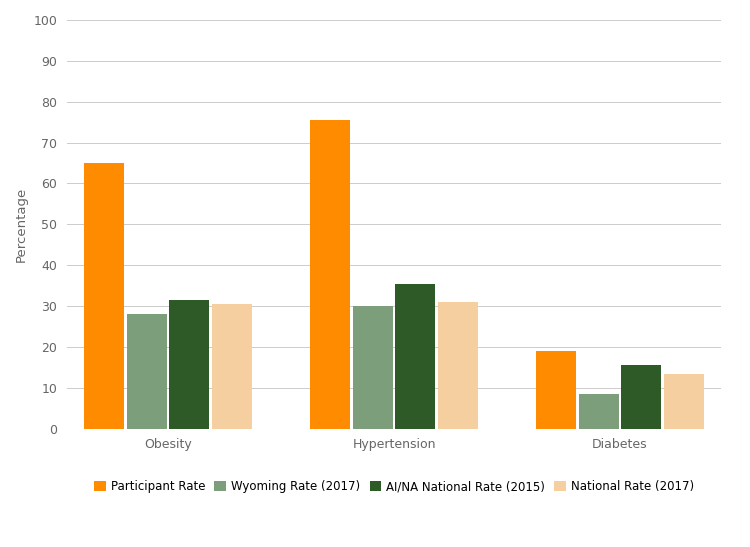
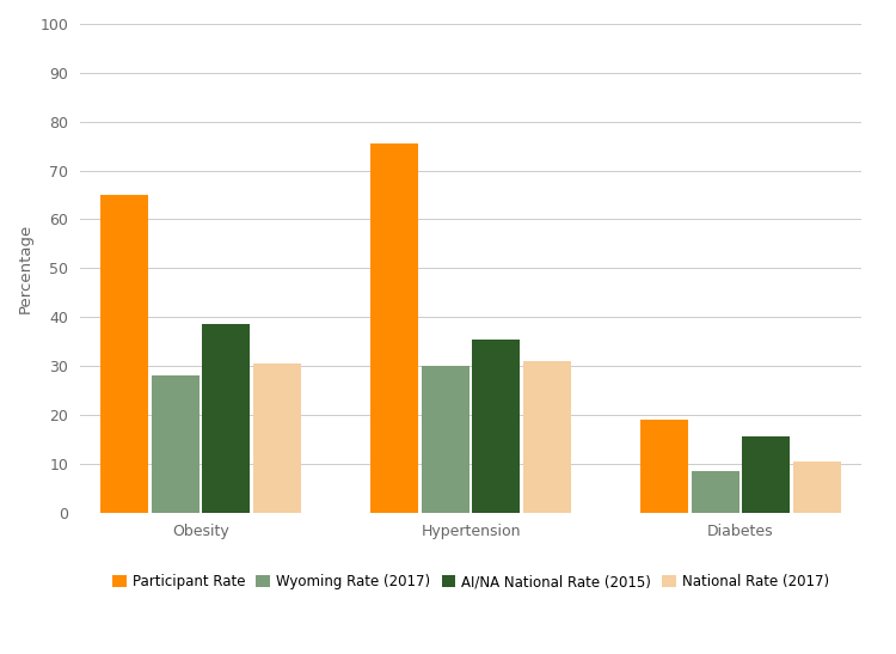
AI/NA National Rate (2015)/Obesity: 31.5 -> 38.5
National Rate (2017)/Diabetes: 13.5 -> 10.5
